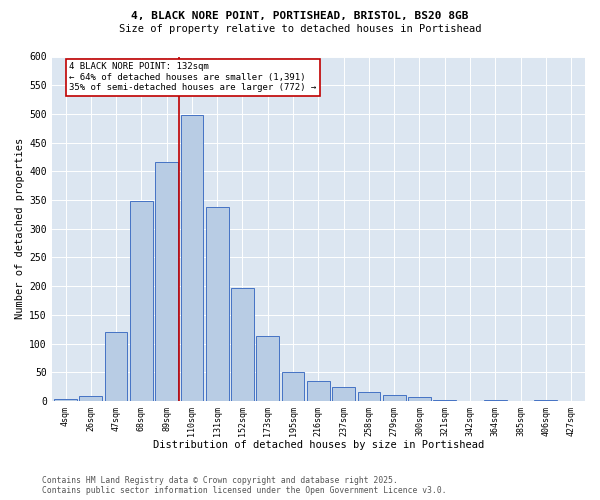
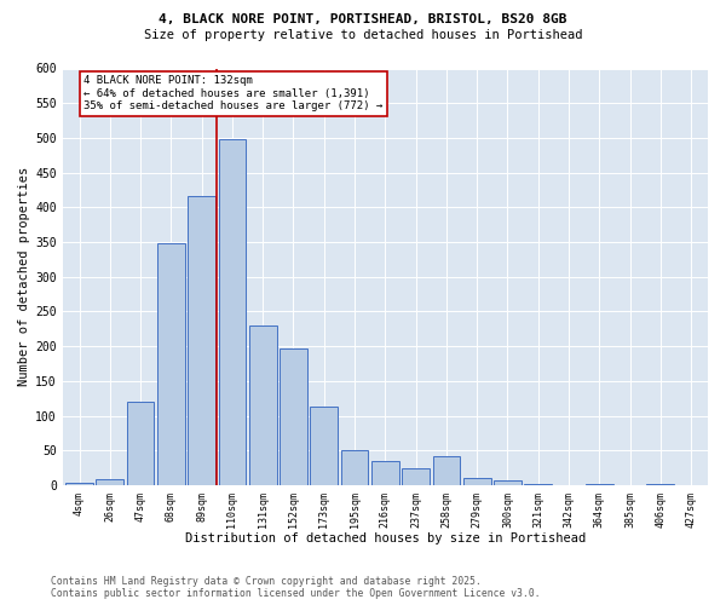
131sqm: 338 -> 230
258sqm: 16 -> 42
